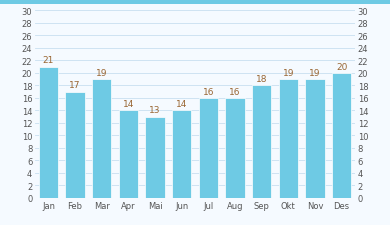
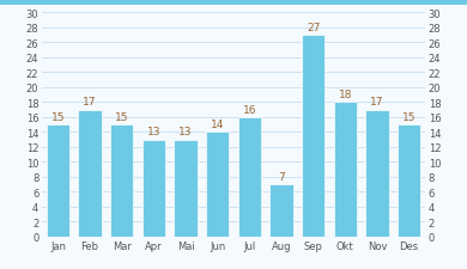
Jan: 21 -> 15
Mar: 19 -> 15
Apr: 14 -> 13
Aug: 16 -> 7
Sep: 18 -> 27
Okt: 19 -> 18
Nov: 19 -> 17
Des: 20 -> 15
